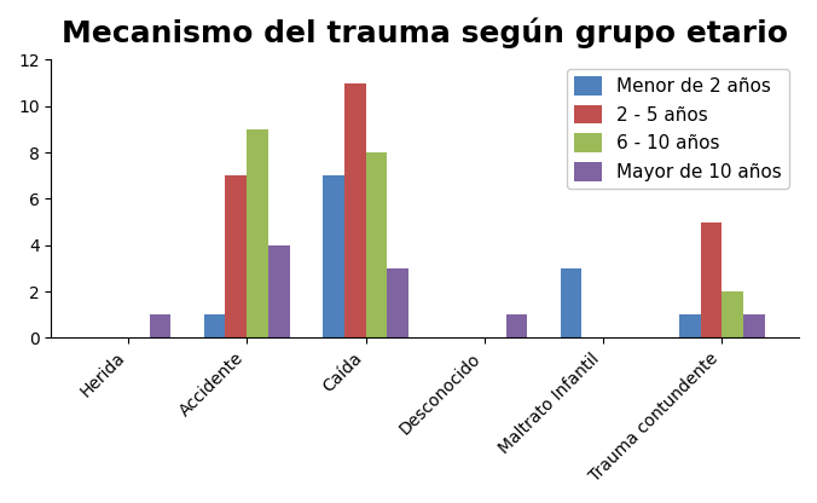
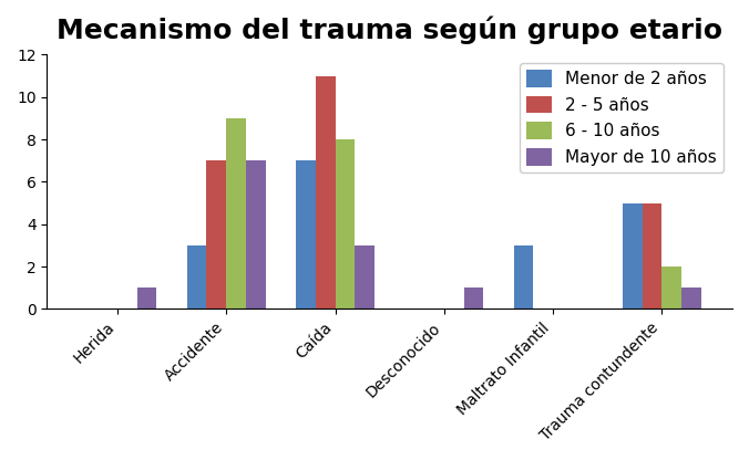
Menor de 2 años/Accidente: 1 -> 3
Mayor de 10 años/Accidente: 4 -> 7
Menor de 2 años/Trauma contundente: 1 -> 5
